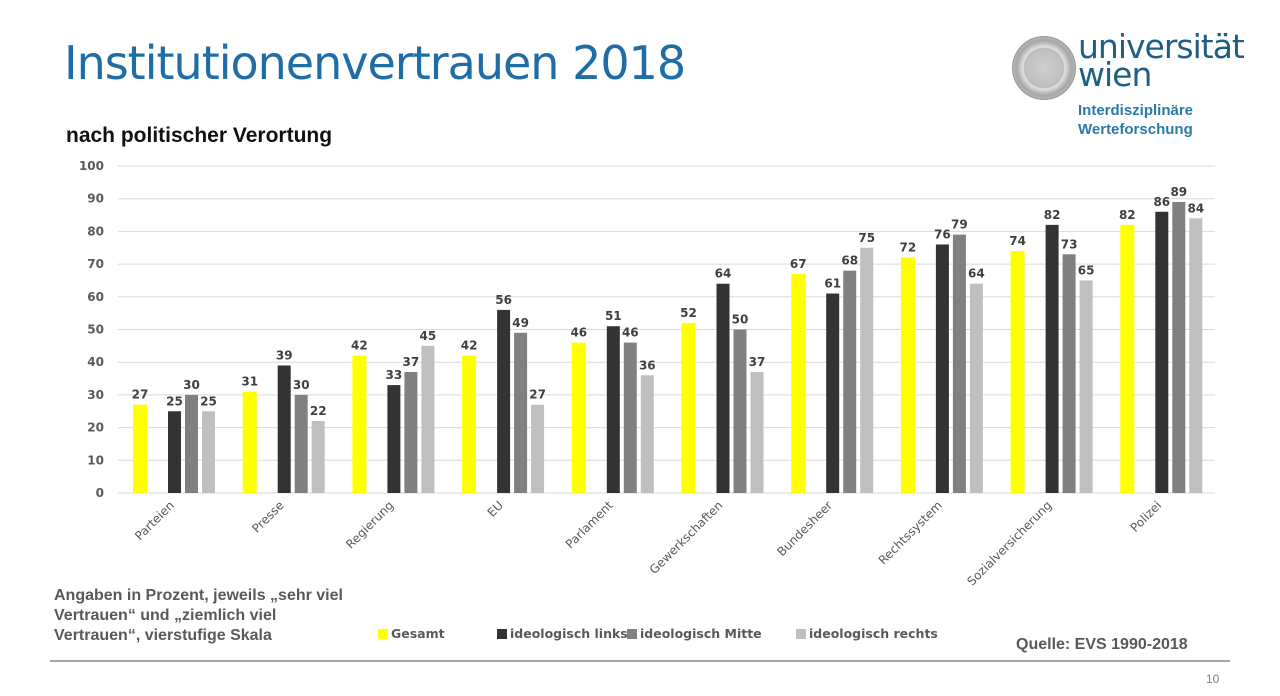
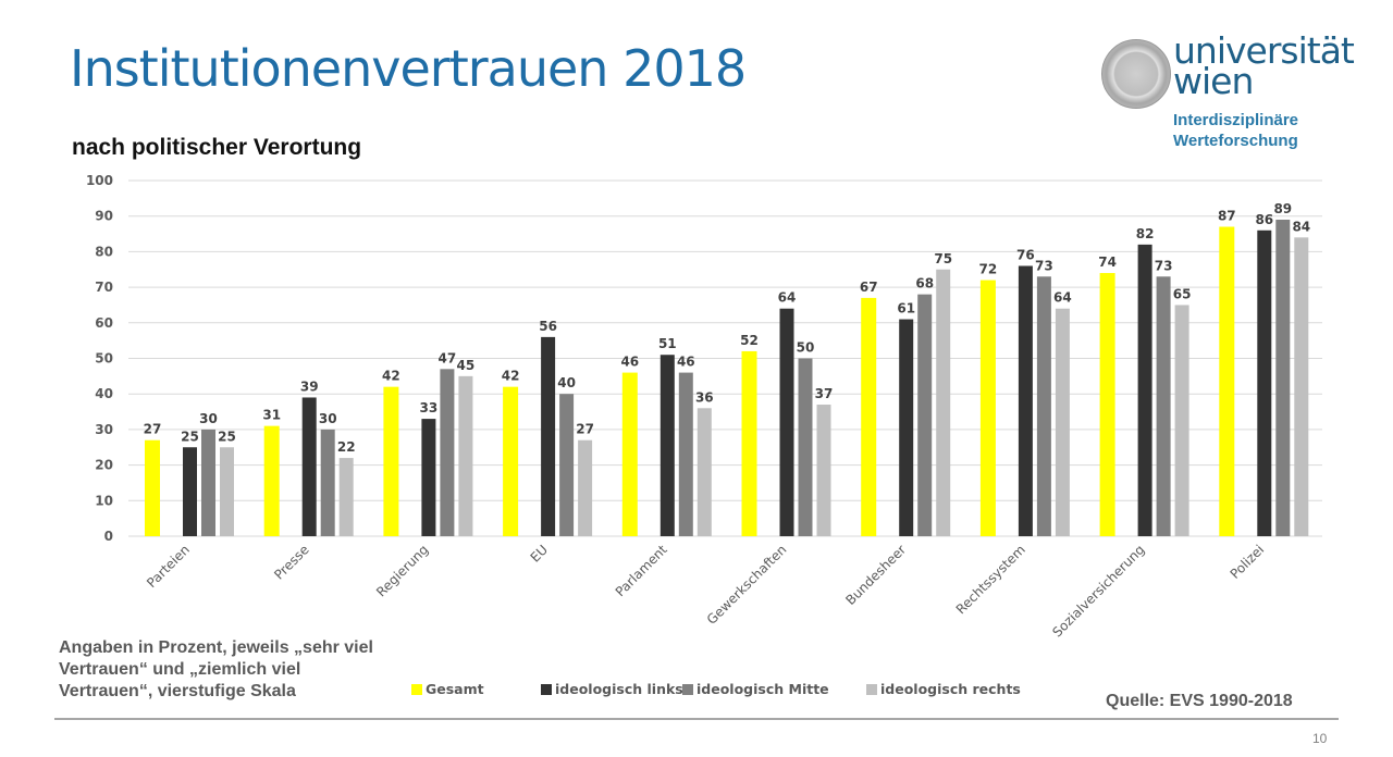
ideologisch Mitte/Regierung: 37 -> 47
ideologisch Mitte/EU: 49 -> 40
ideologisch Mitte/Rechtssystem: 79 -> 73
Gesamt/Polizei: 82 -> 87
